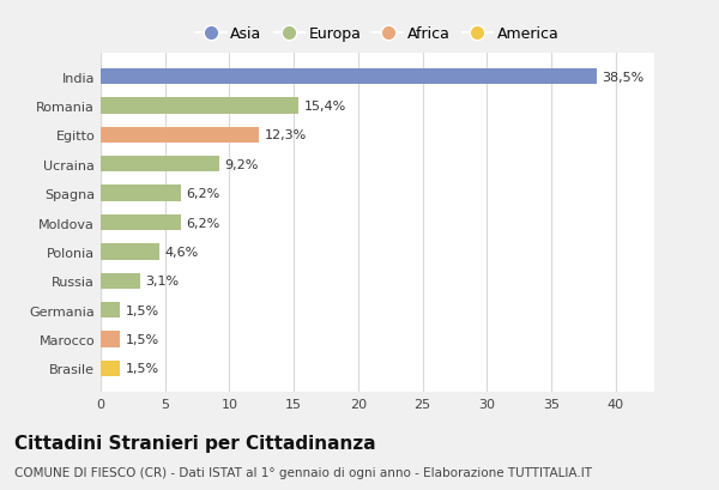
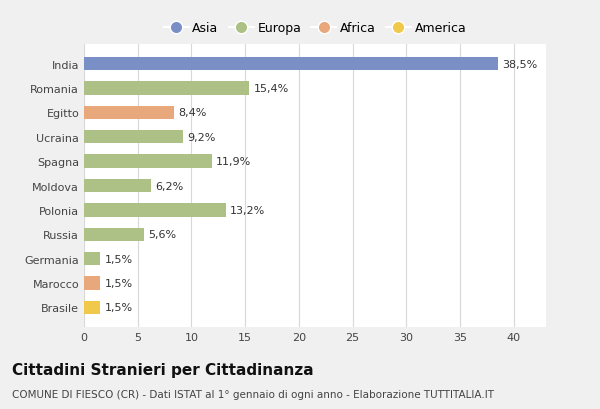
Egitto: 12,3% -> 8,4%
Spagna: 6,2% -> 11,9%
Polonia: 4,6% -> 13,2%
Russia: 3,1% -> 5,6%
